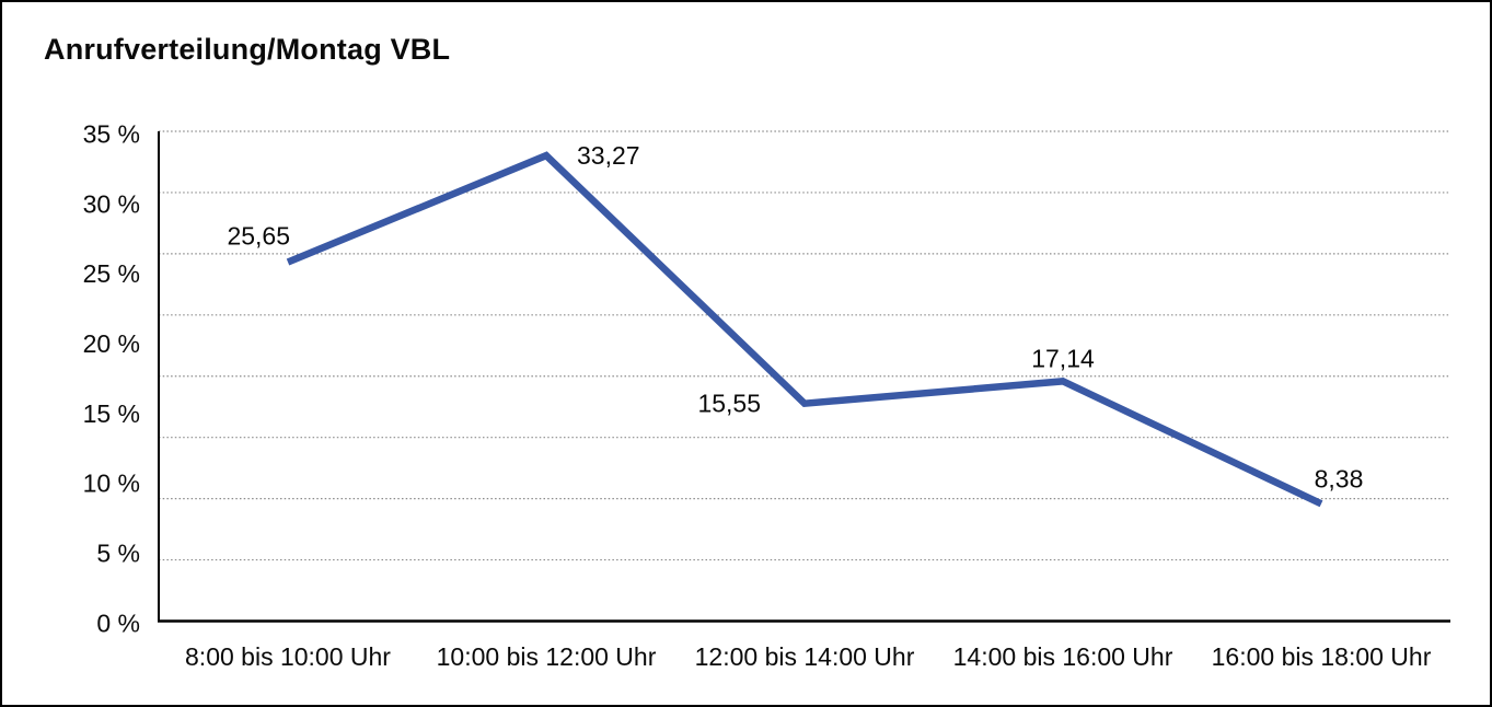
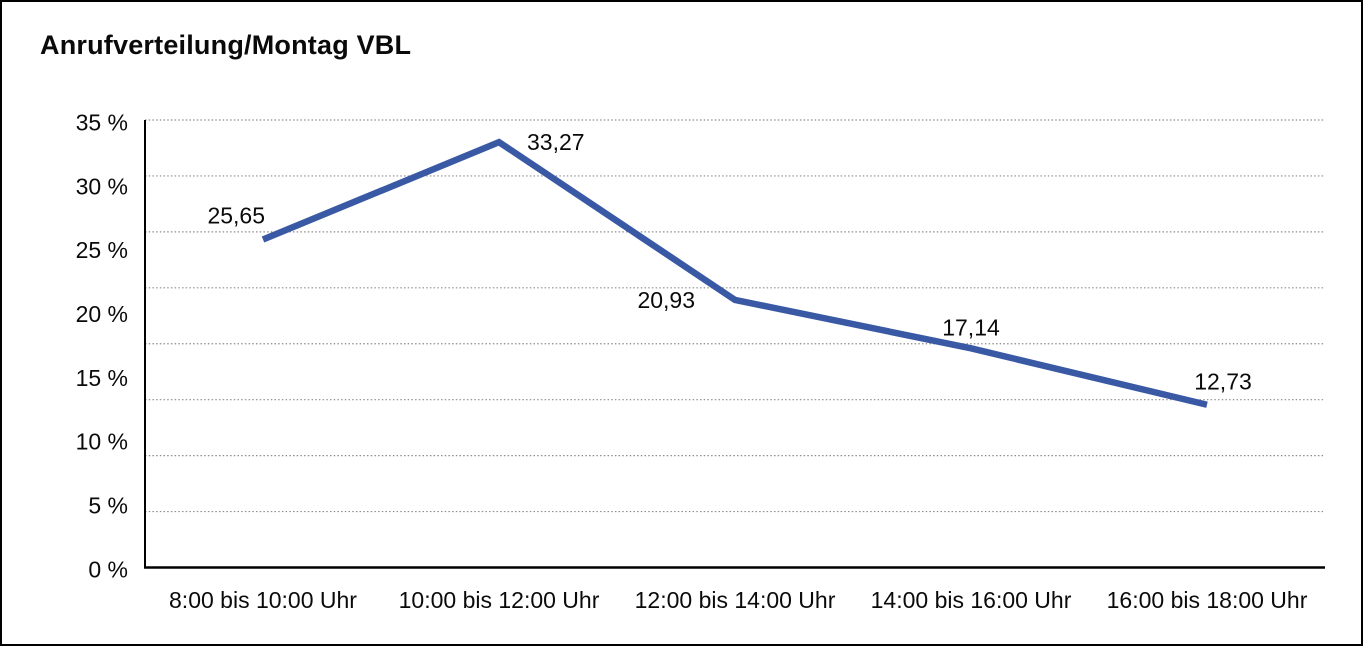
12:00 bis 14:00 Uhr: 15,55 -> 20,93
16:00 bis 18:00 Uhr: 8,38 -> 12,73
